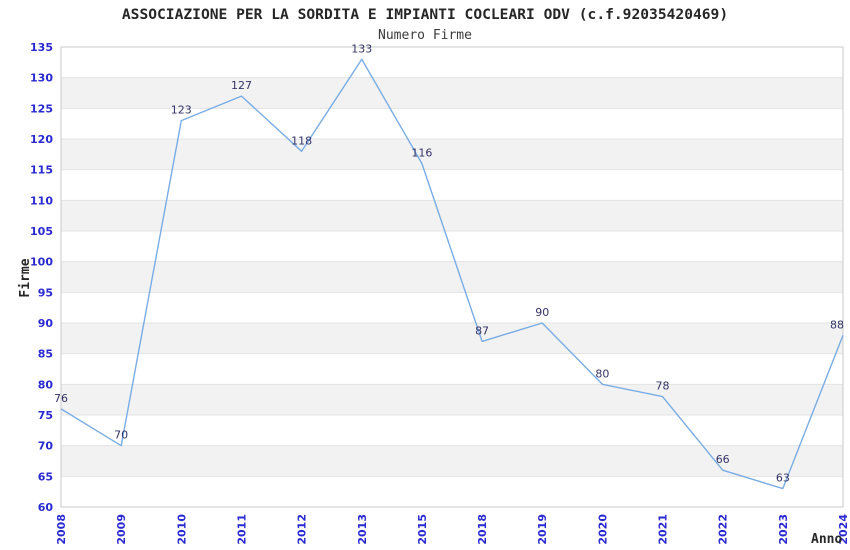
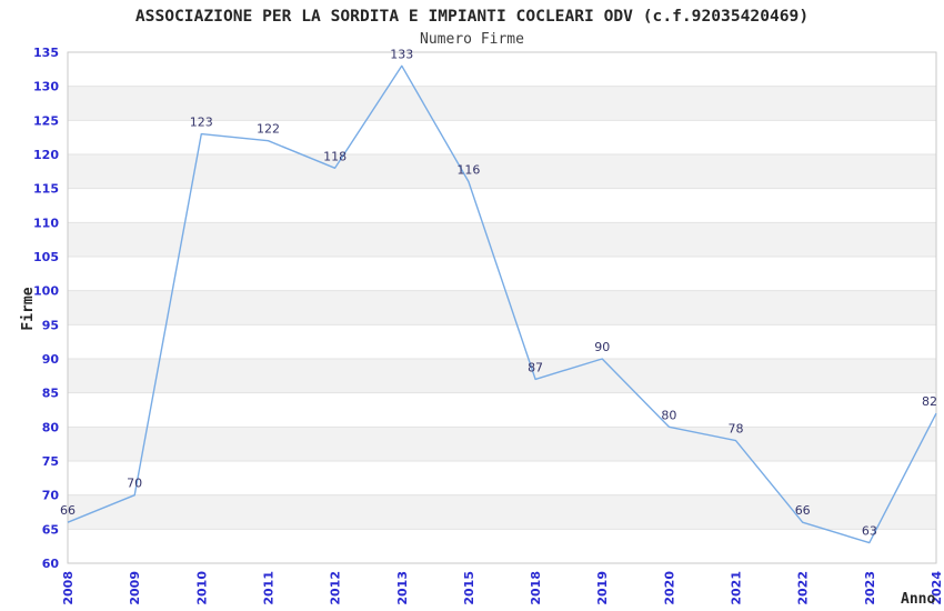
2008: 76 -> 66
2011: 127 -> 122
2024: 88 -> 82
